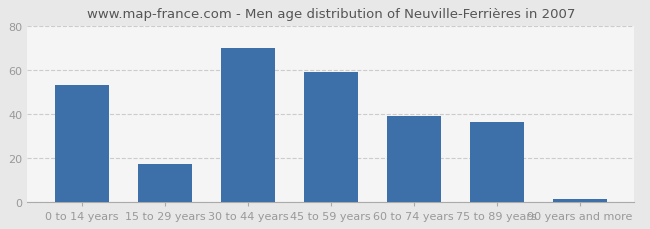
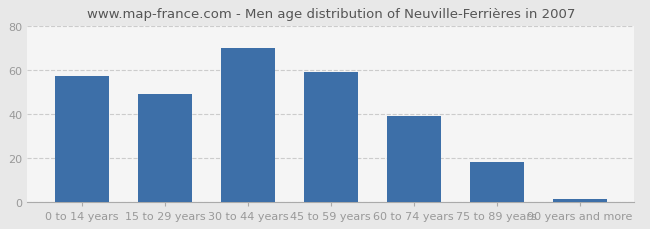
0 to 14 years: 53 -> 57
15 to 29 years: 17 -> 49
75 to 89 years: 36 -> 18
